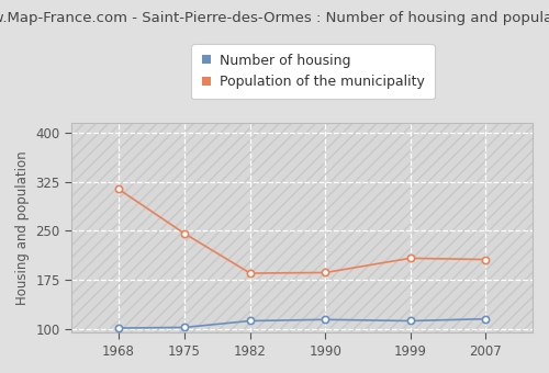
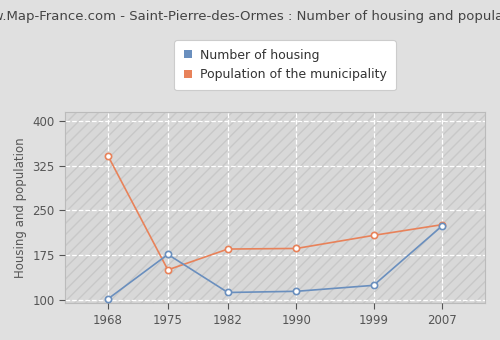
Population of the municipality/1968: 314 -> 342
Number of housing/1975: 102 -> 176
Population of the municipality/1975: 246 -> 150
Number of housing/1999: 112 -> 124
Number of housing/2007: 115 -> 224
Population of the municipality/2007: 206 -> 226
